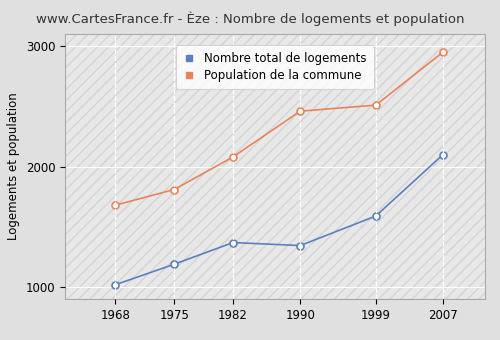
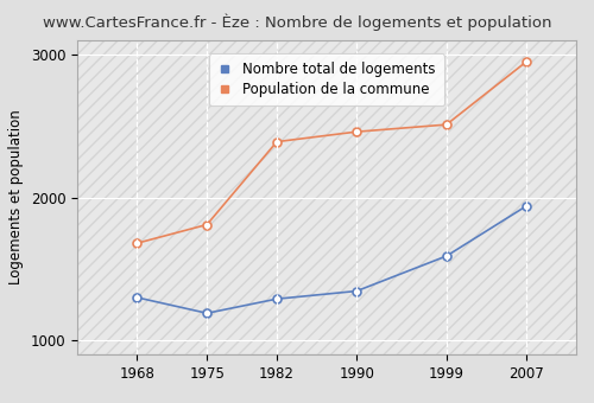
Nombre total de logements/1968: 1020 -> 1300
Nombre total de logements/1982: 1370 -> 1290
Population de la commune/1982: 2080 -> 2390
Nombre total de logements/2007: 2100 -> 1940
